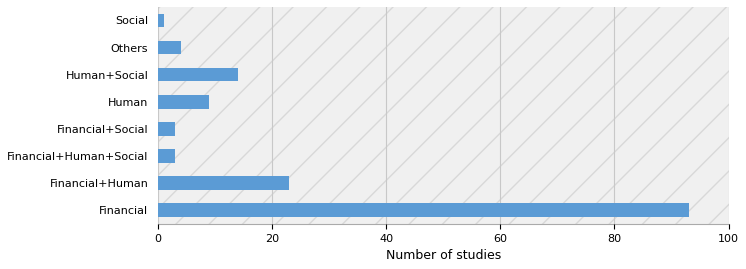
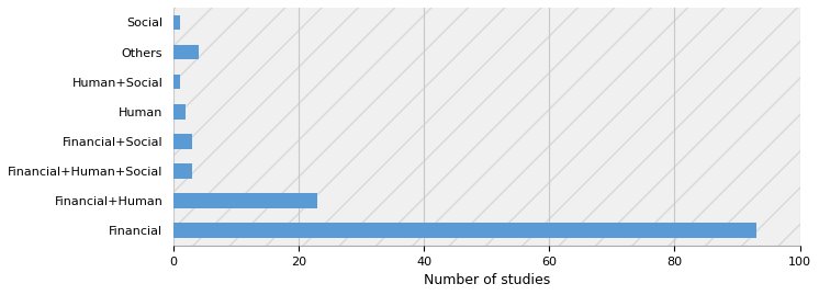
Human+Social: 14 -> 1
Human: 9 -> 2
